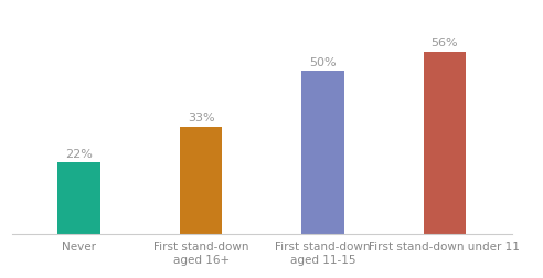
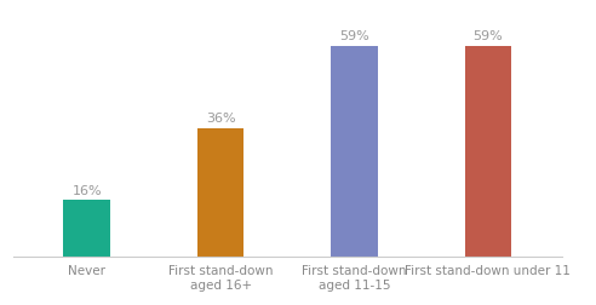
Never: 22% -> 16%
First stand-down aged 16+: 33% -> 36%
First stand-down aged 11-15: 50% -> 59%
First stand-down under 11: 56% -> 59%
